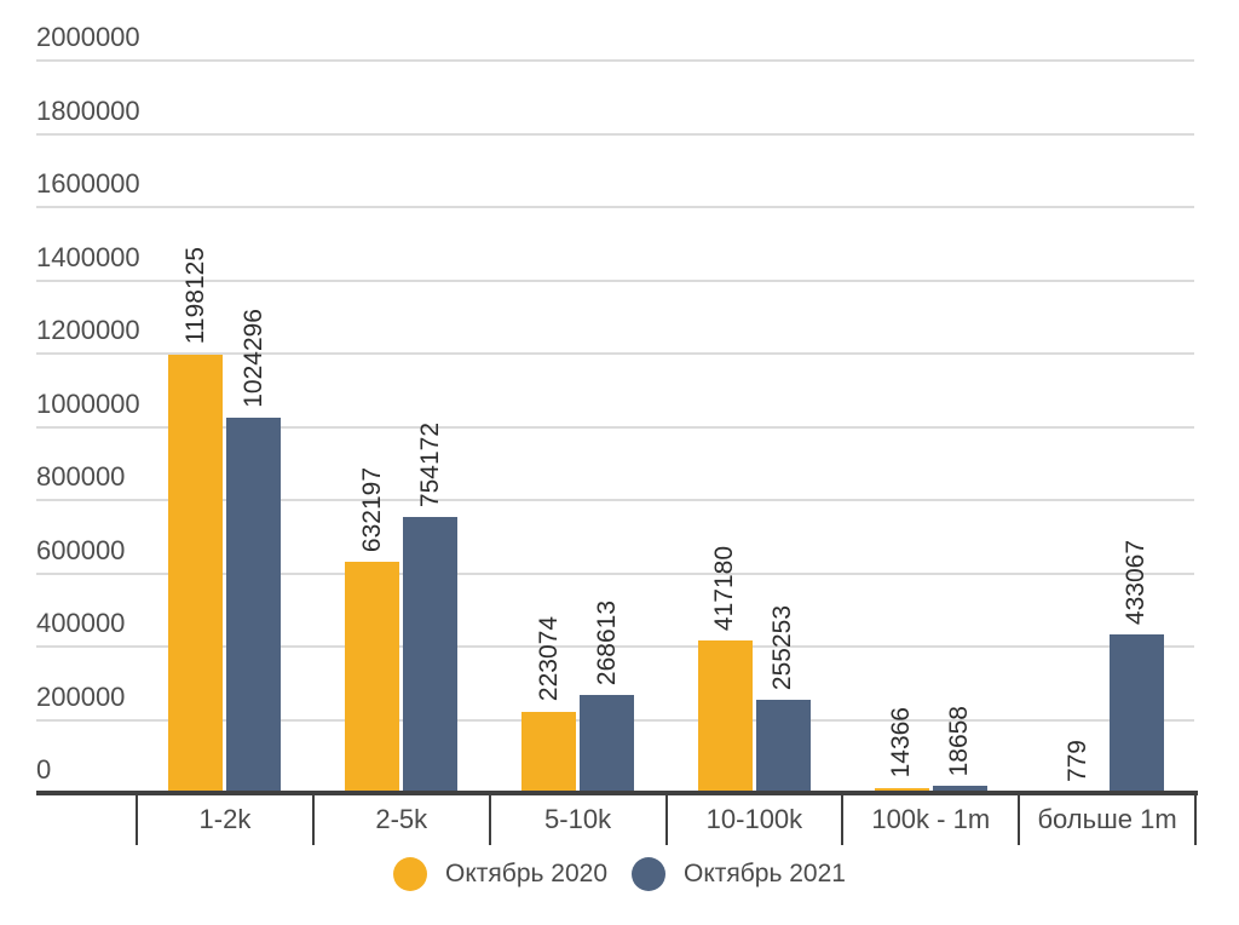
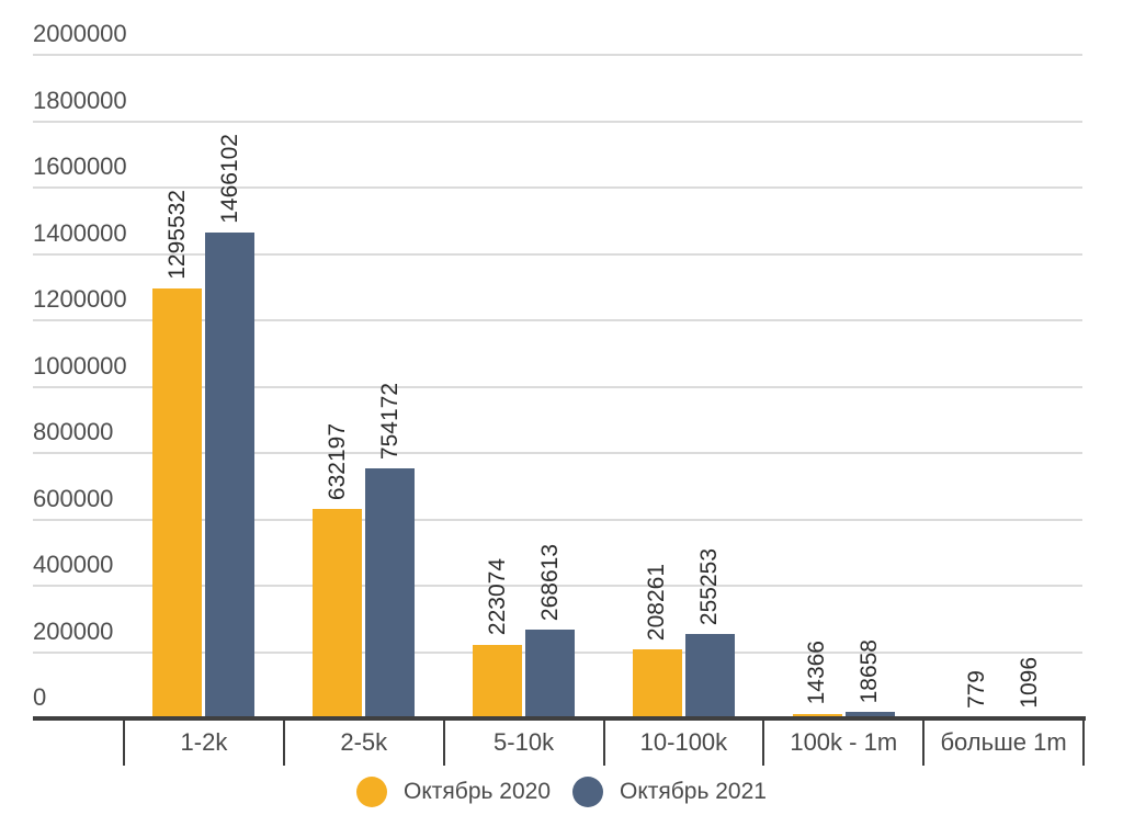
Октябрь 2020/1-2k: 1198125 -> 1295532
Октябрь 2021/1-2k: 1024296 -> 1466102
Октябрь 2020/10-100k: 417180 -> 208261
Октябрь 2021/больше 1m: 433067 -> 1096
